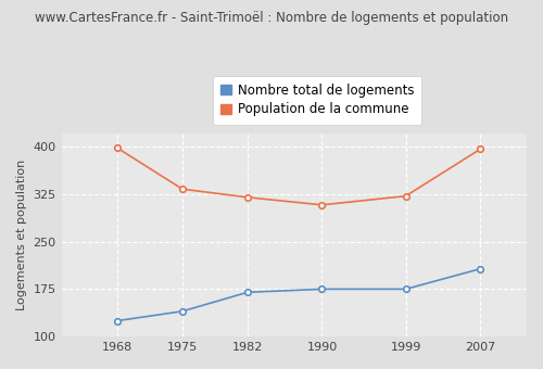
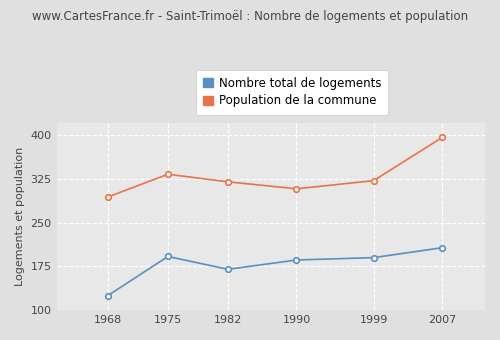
Population de la commune/1968: 398 -> 294
Nombre total de logements/1975: 140 -> 192
Nombre total de logements/1990: 175 -> 186
Nombre total de logements/1999: 175 -> 190
